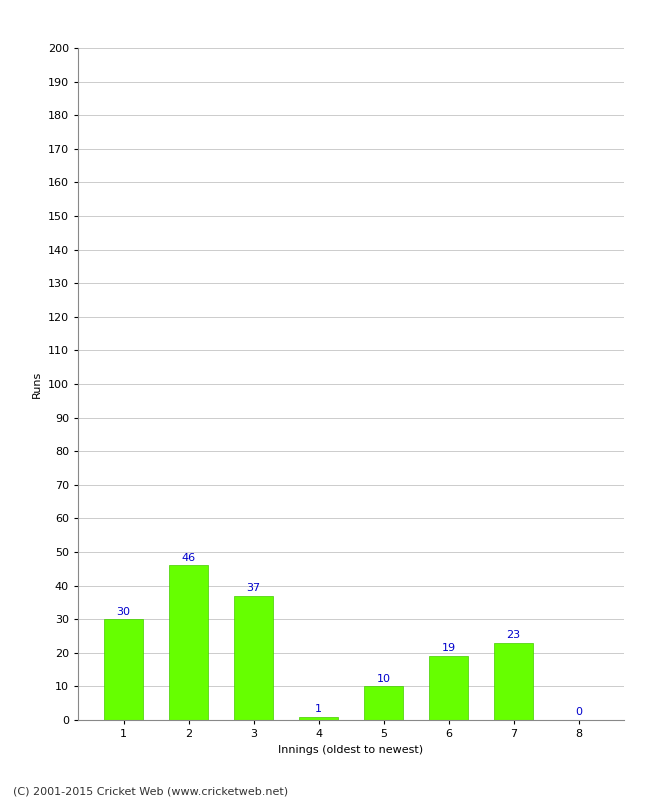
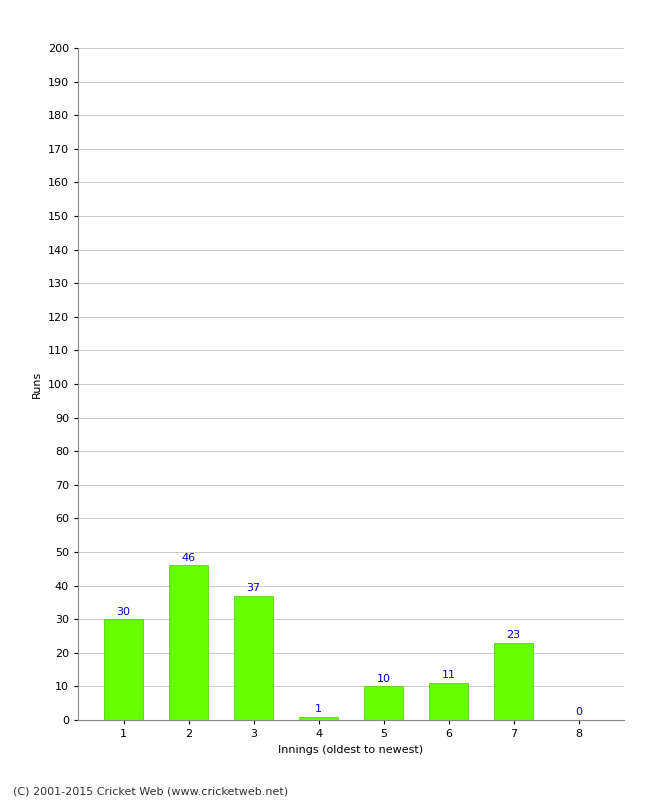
6: 19 -> 11
